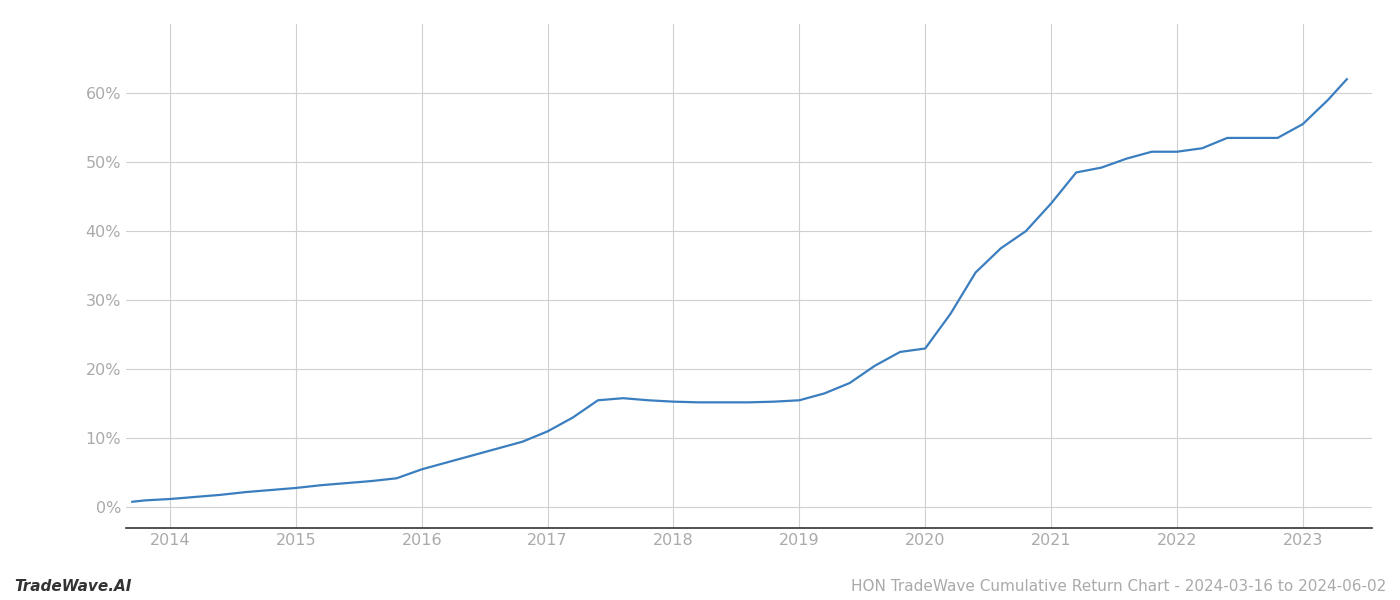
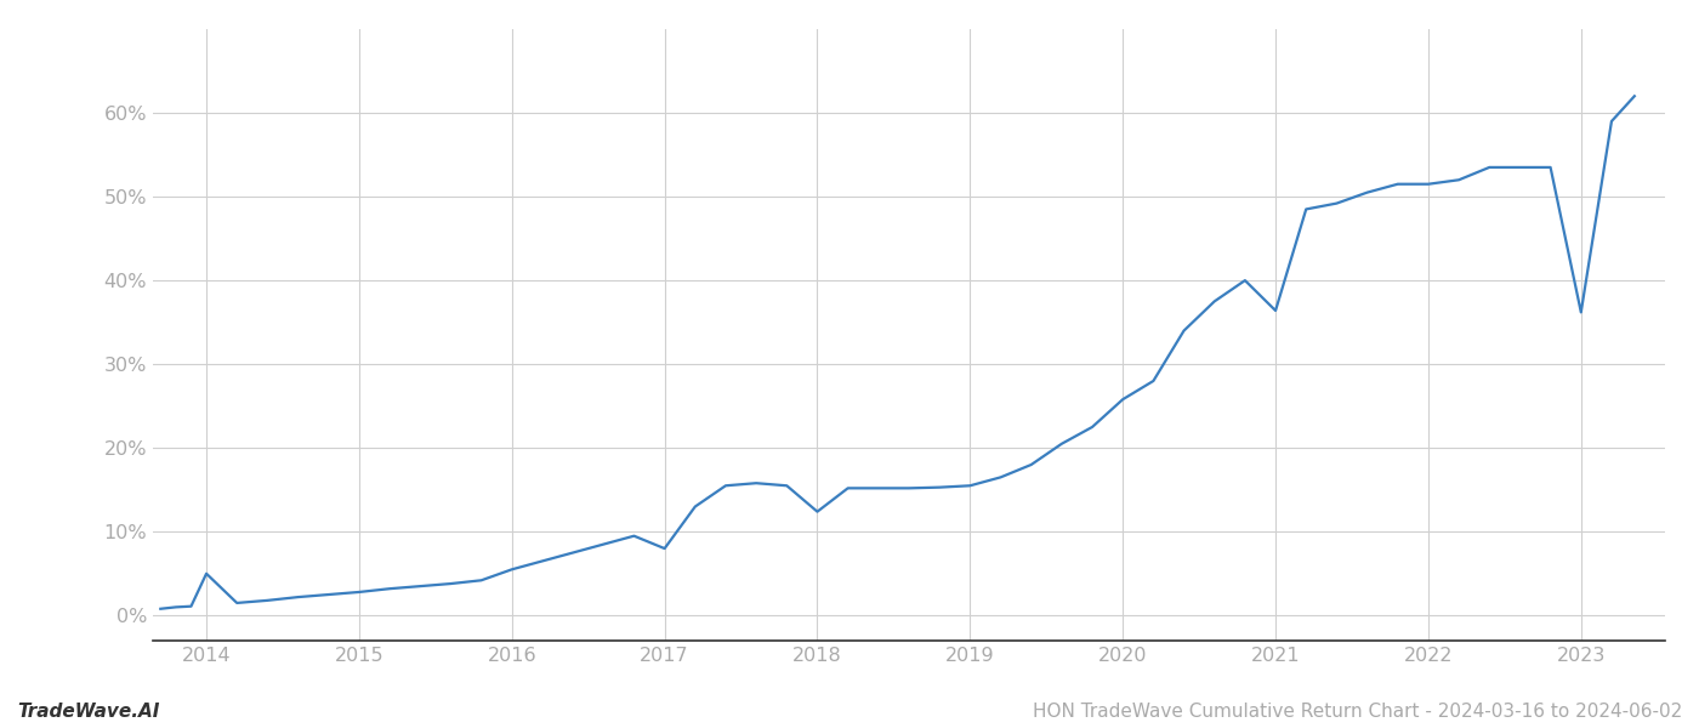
2014: 1.2% -> 5.0%
2017: 11.0% -> 8.0%
2018: 15.3% -> 12.4%
2020: 23.0% -> 25.8%
2021: 44.0% -> 36.4%
2023: 55.5% -> 36.2%
